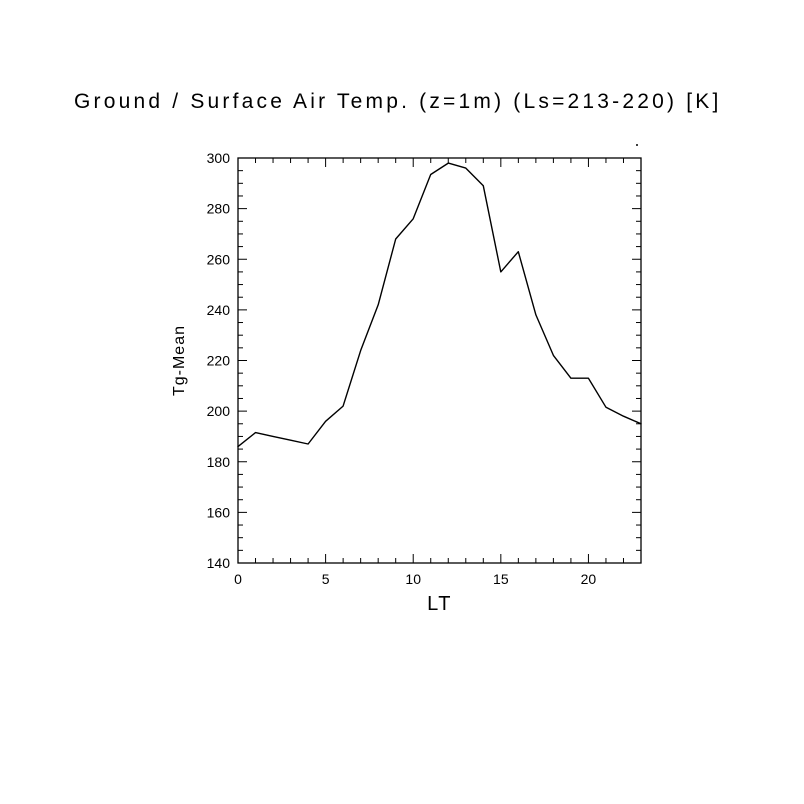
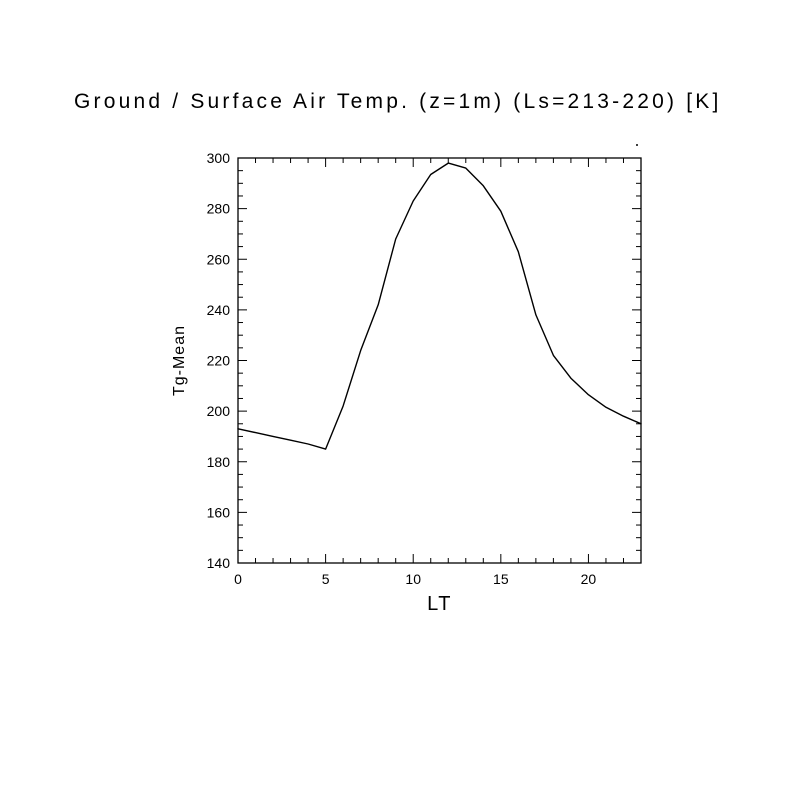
0: 186 -> 193
5: 196 -> 185
10: 276 -> 283
15: 255 -> 279
20: 213 -> 206
